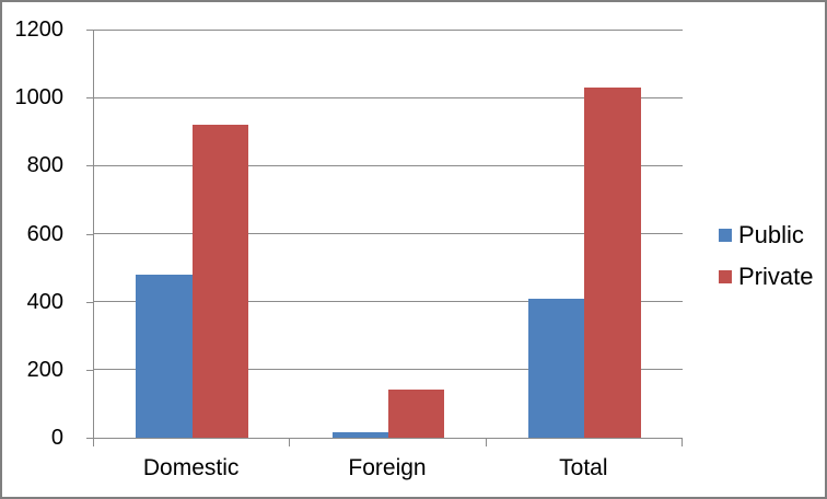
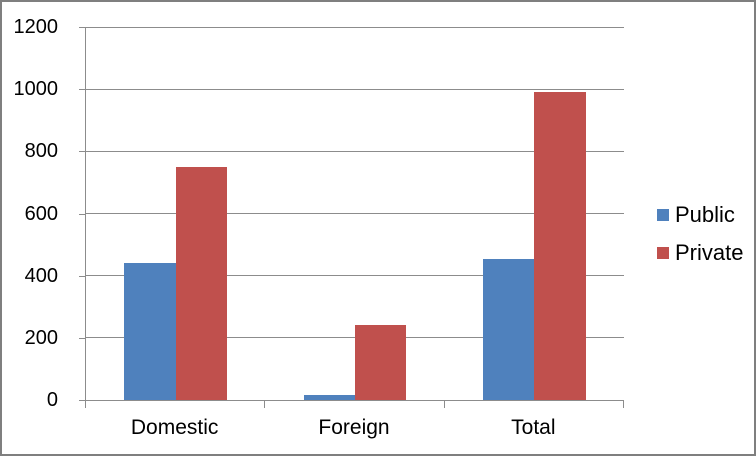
Public/Domestic: 480 -> 440
Private/Domestic: 920 -> 750
Private/Foreign: 140 -> 240
Public/Total: 410 -> 460
Private/Total: 1030 -> 990
